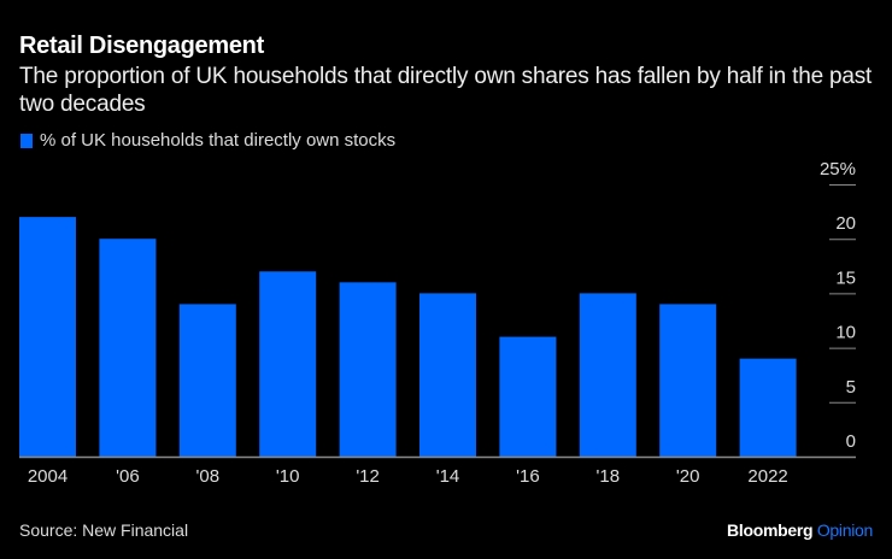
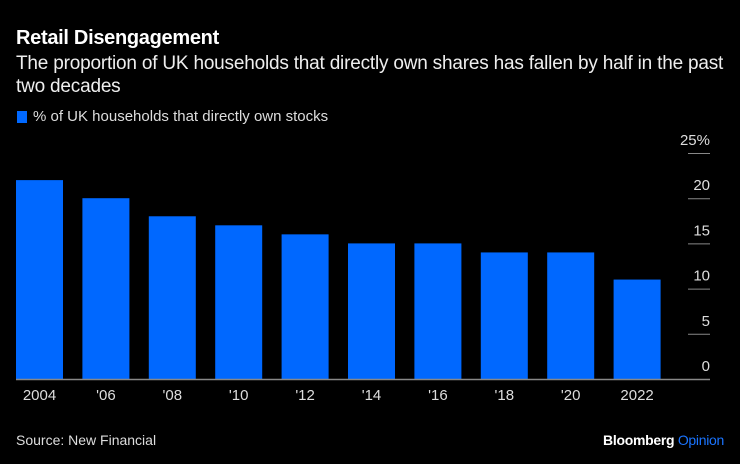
'08: 14% -> 18%
'16: 11% -> 15%
'18: 15% -> 14%
2022: 9% -> 11%
